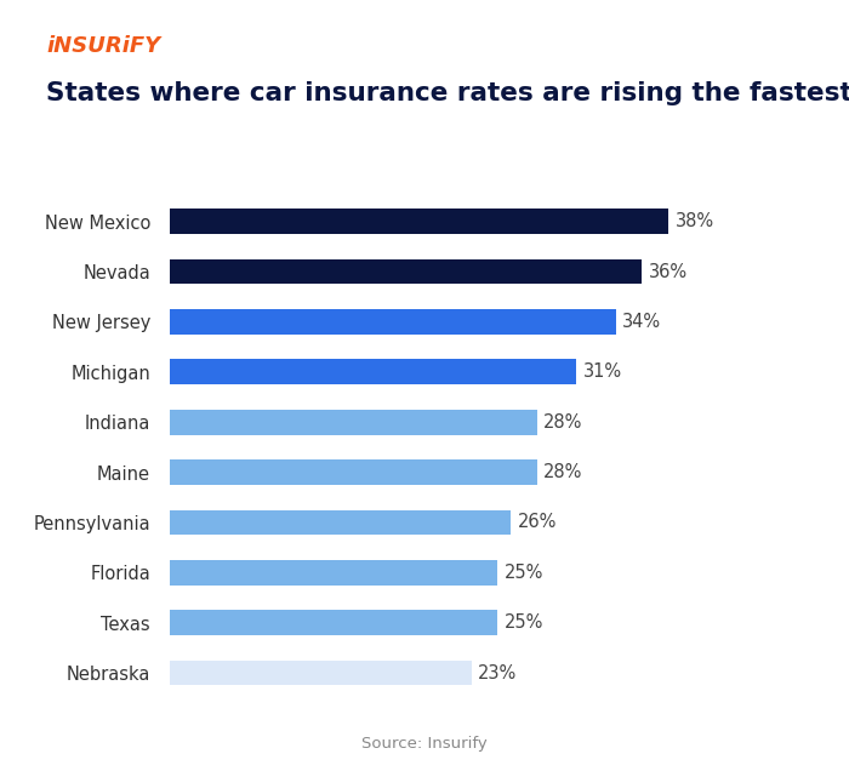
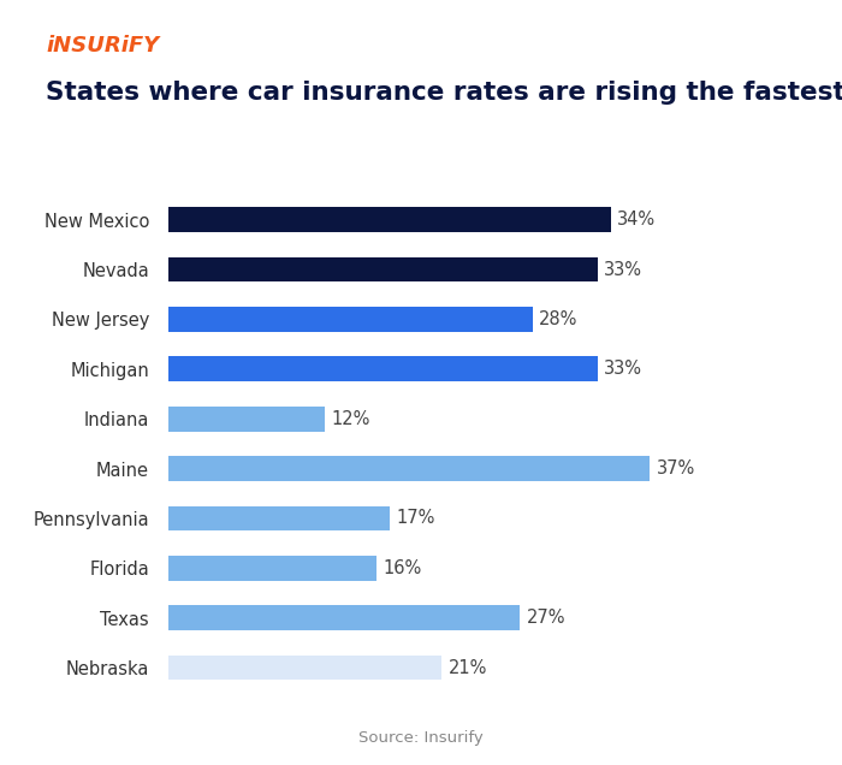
New Mexico: 38% -> 34%
Nevada: 36% -> 33%
New Jersey: 34% -> 28%
Michigan: 31% -> 33%
Indiana: 28% -> 12%
Maine: 28% -> 37%
Pennsylvania: 26% -> 17%
Florida: 25% -> 16%
Texas: 25% -> 27%
Nebraska: 23% -> 21%
